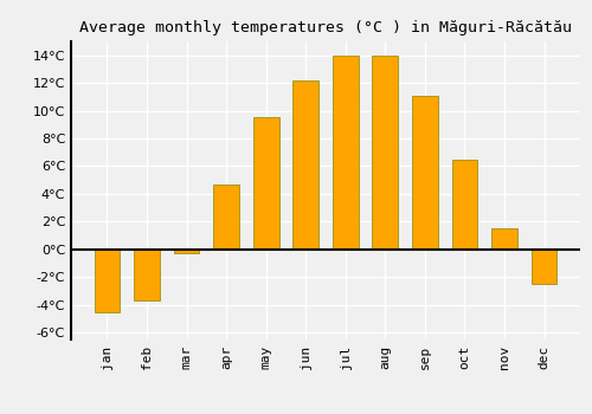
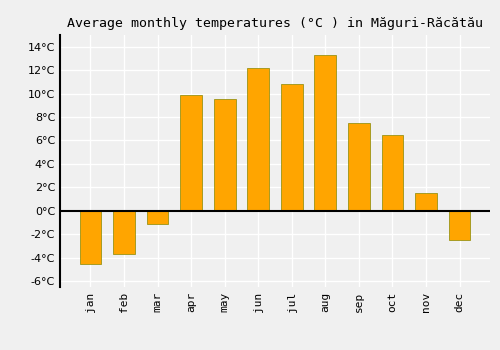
mar: -0.3°C -> -1.1°C
apr: 4.7°C -> 9.9°C
jul: 14.0°C -> 10.8°C
aug: 14.0°C -> 13.3°C
sep: 11.1°C -> 7.5°C
